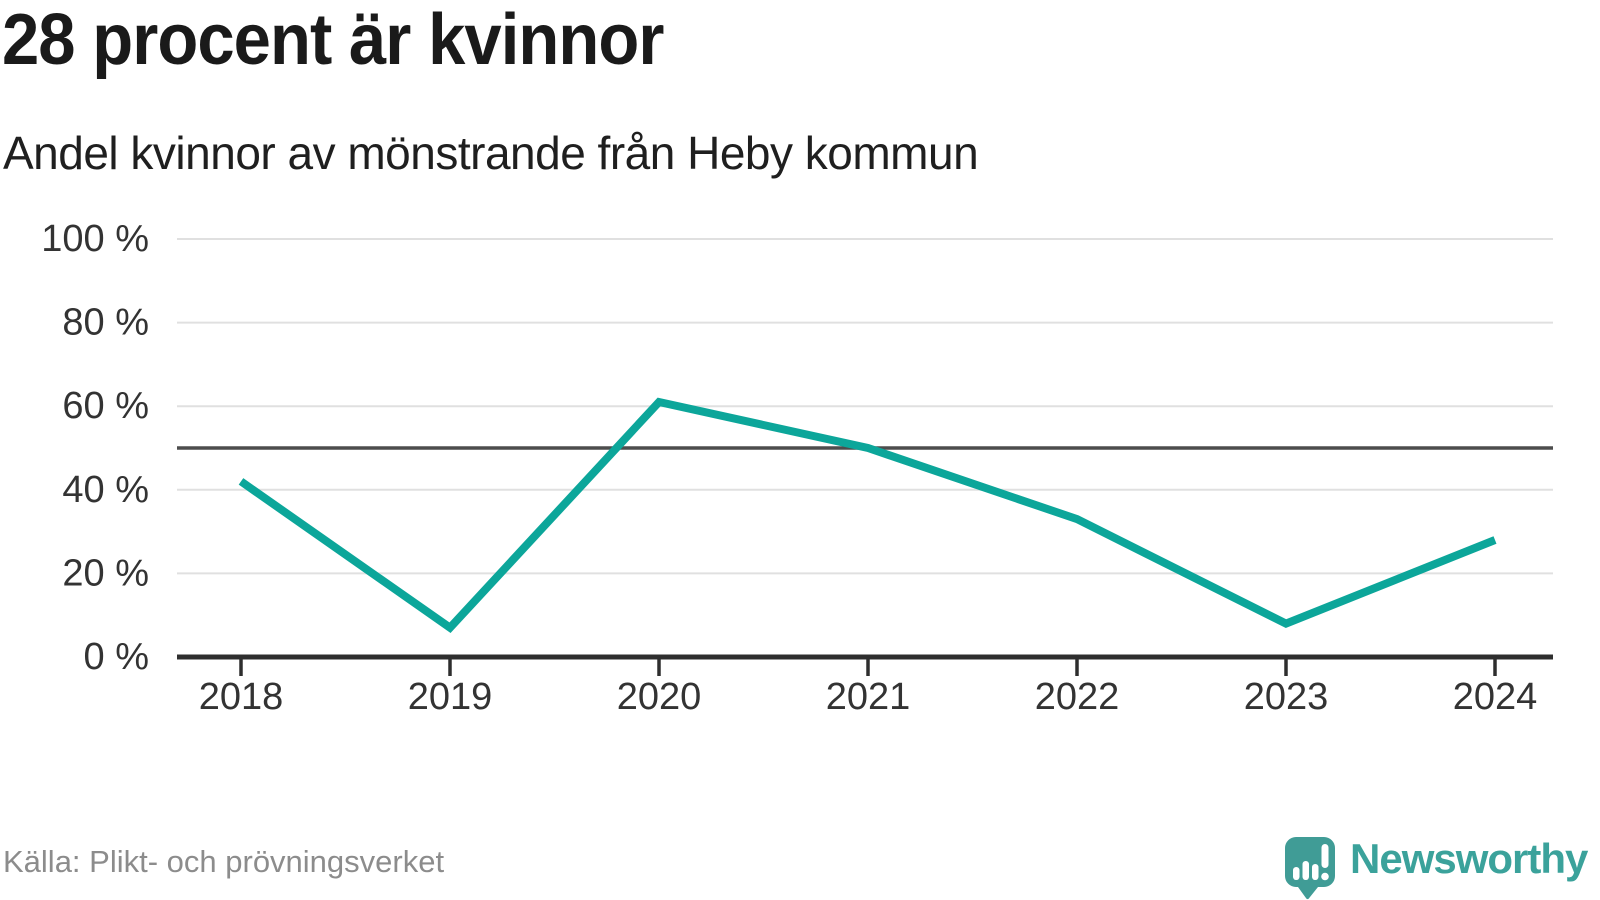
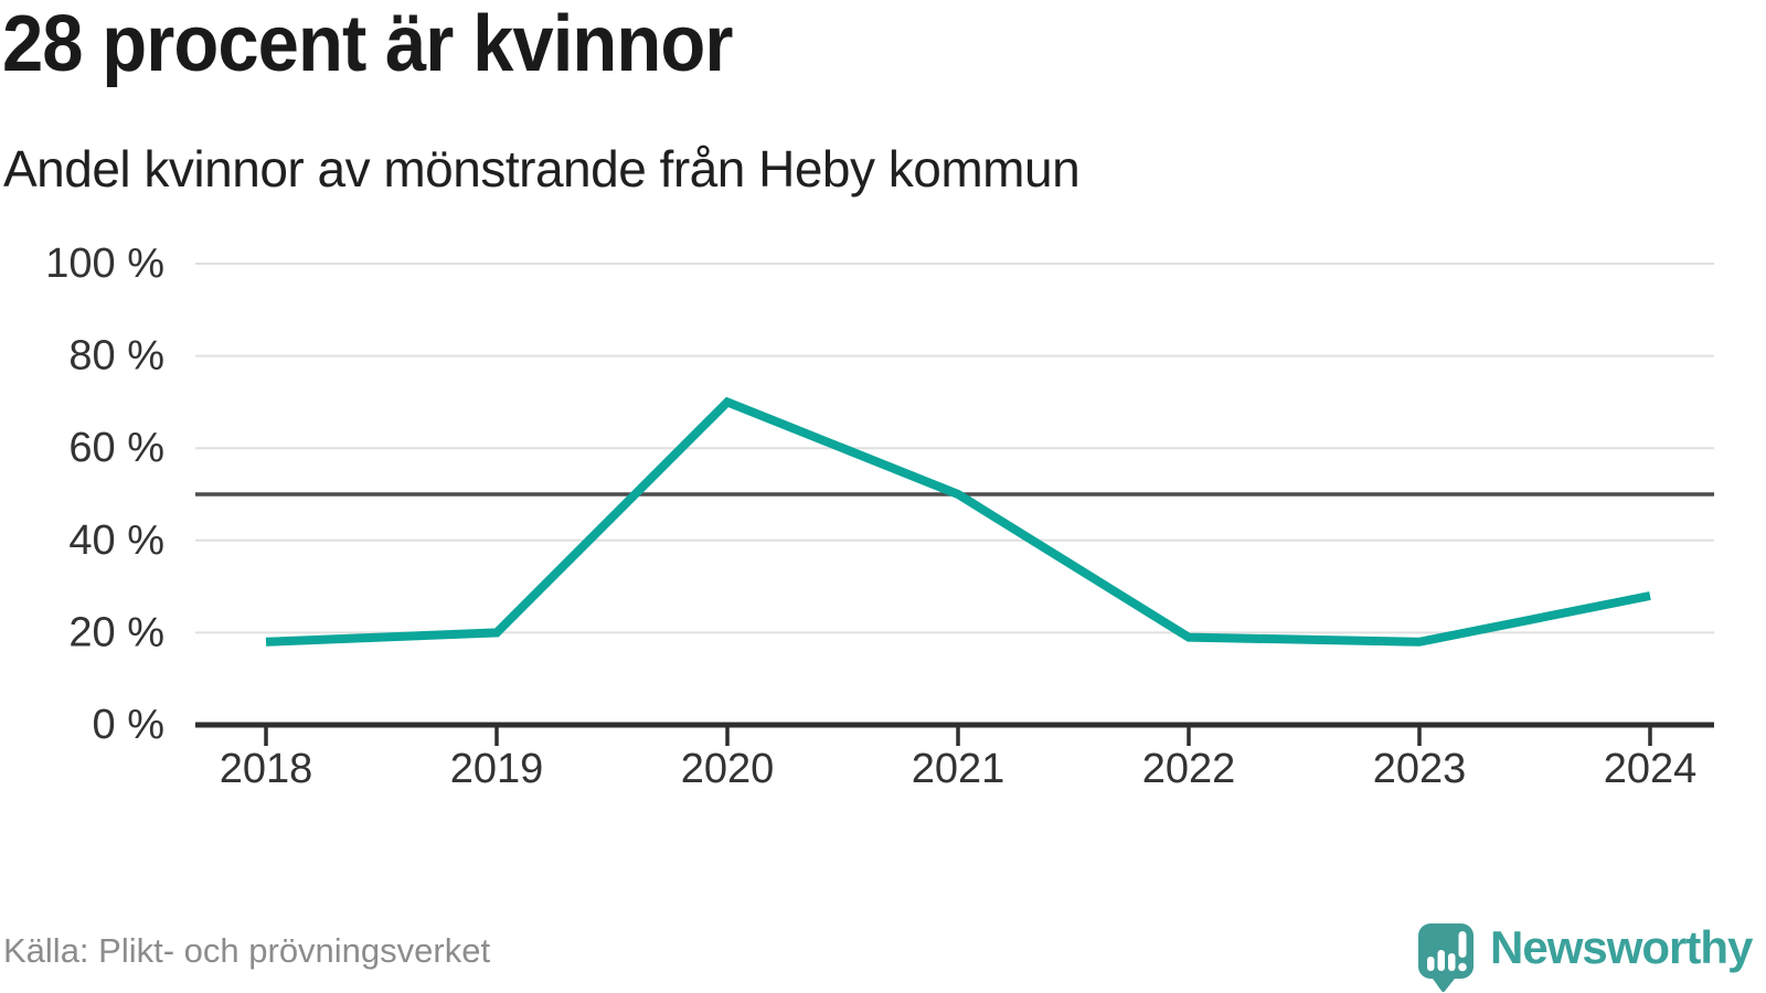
2018: 42% -> 18%
2019: 7% -> 20%
2020: 61% -> 70%
2022: 33% -> 19%
2023: 8% -> 18%
